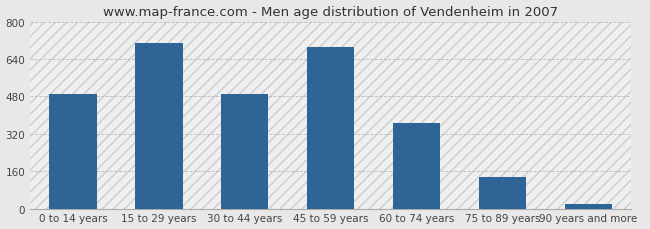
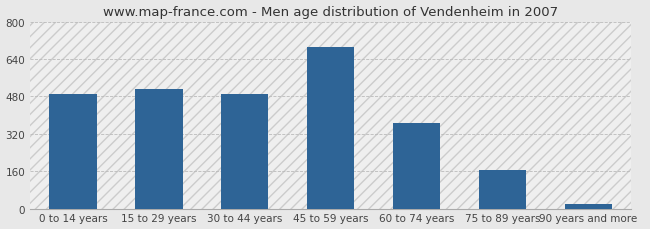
15 to 29 years: 710 -> 510
75 to 89 years: 135 -> 163
